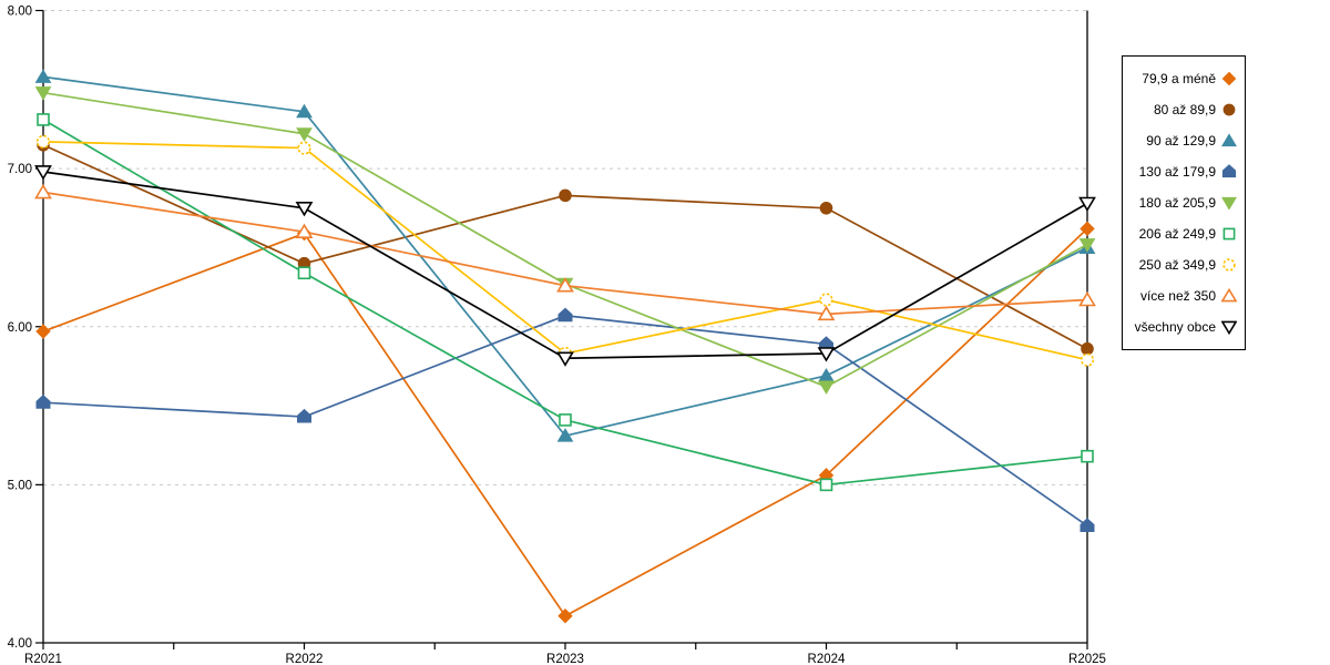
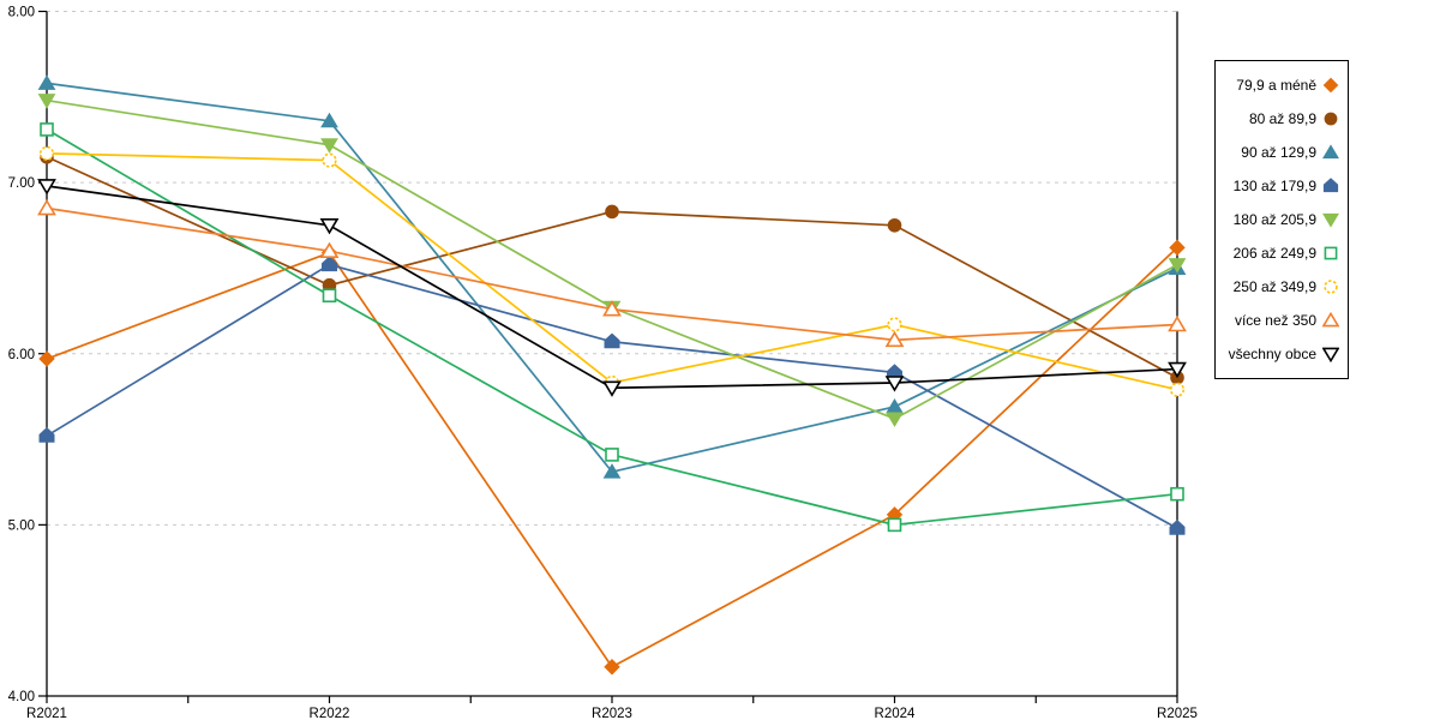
130 až 179,9/R2022: 5.43 -> 6.52
130 až 179,9/R2025: 4.74 -> 4.98
všechny obce/R2025: 6.78 -> 5.91
